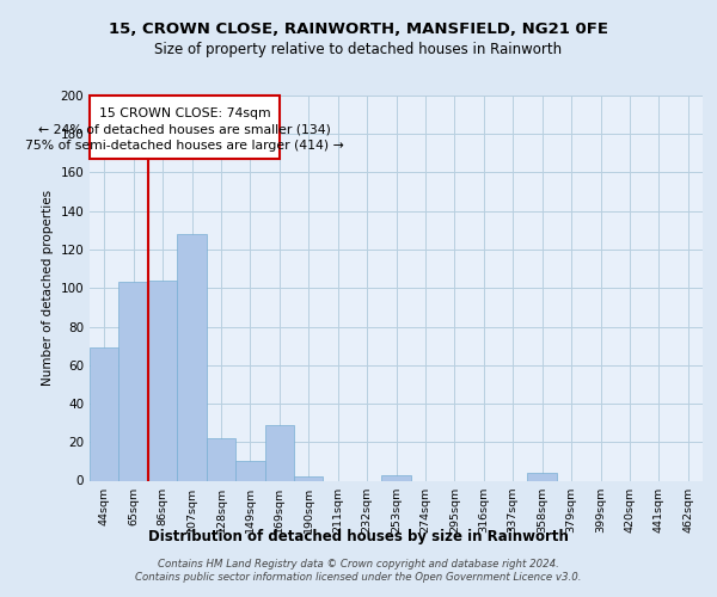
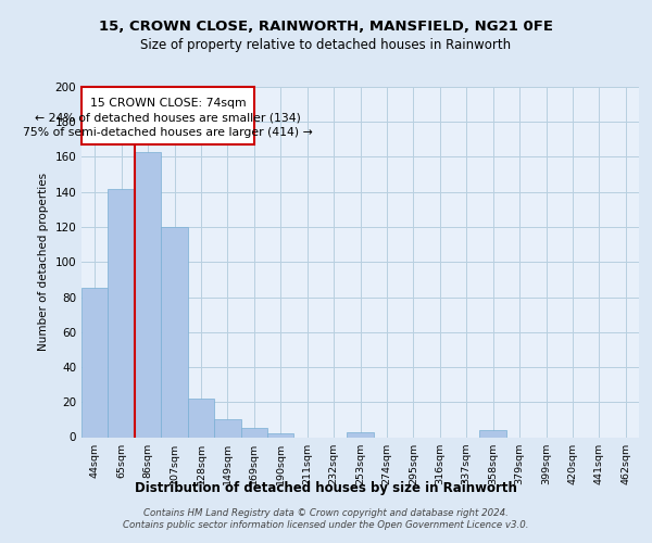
44sqm: 69 -> 85
65sqm: 103 -> 142
86sqm: 104 -> 163
107sqm: 128 -> 120
169sqm: 29 -> 5
